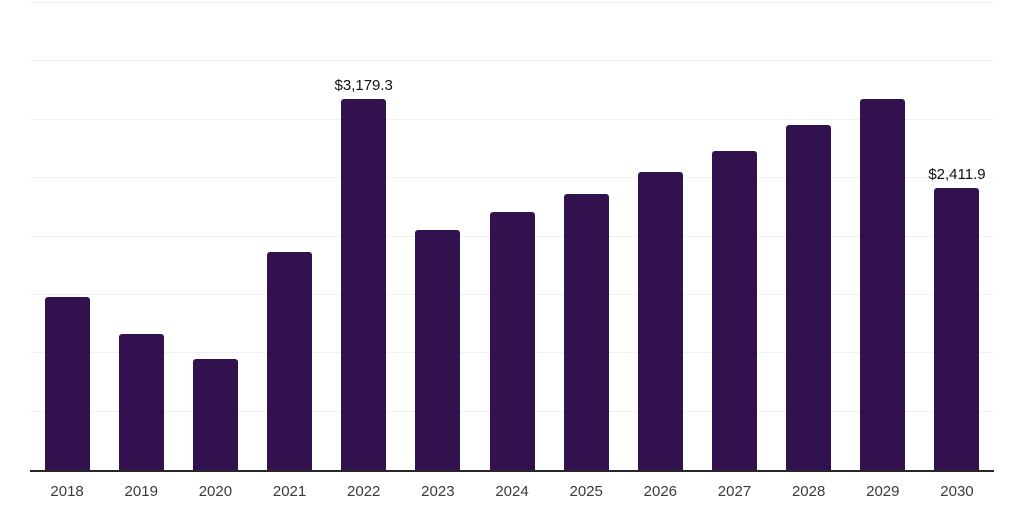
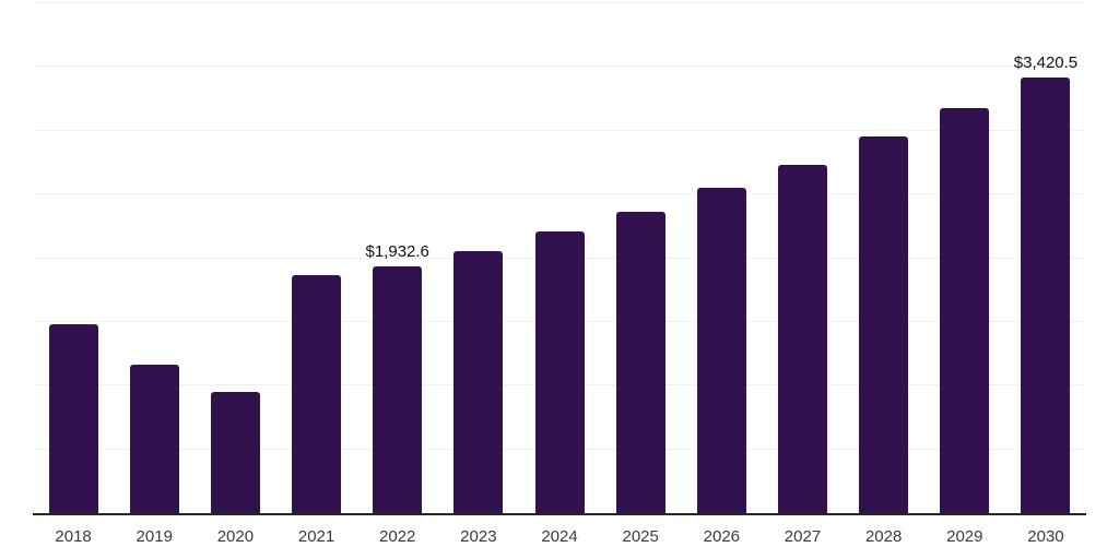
2022: $3,179.3 -> $1,932.6
2030: $2,411.9 -> $3,420.5
